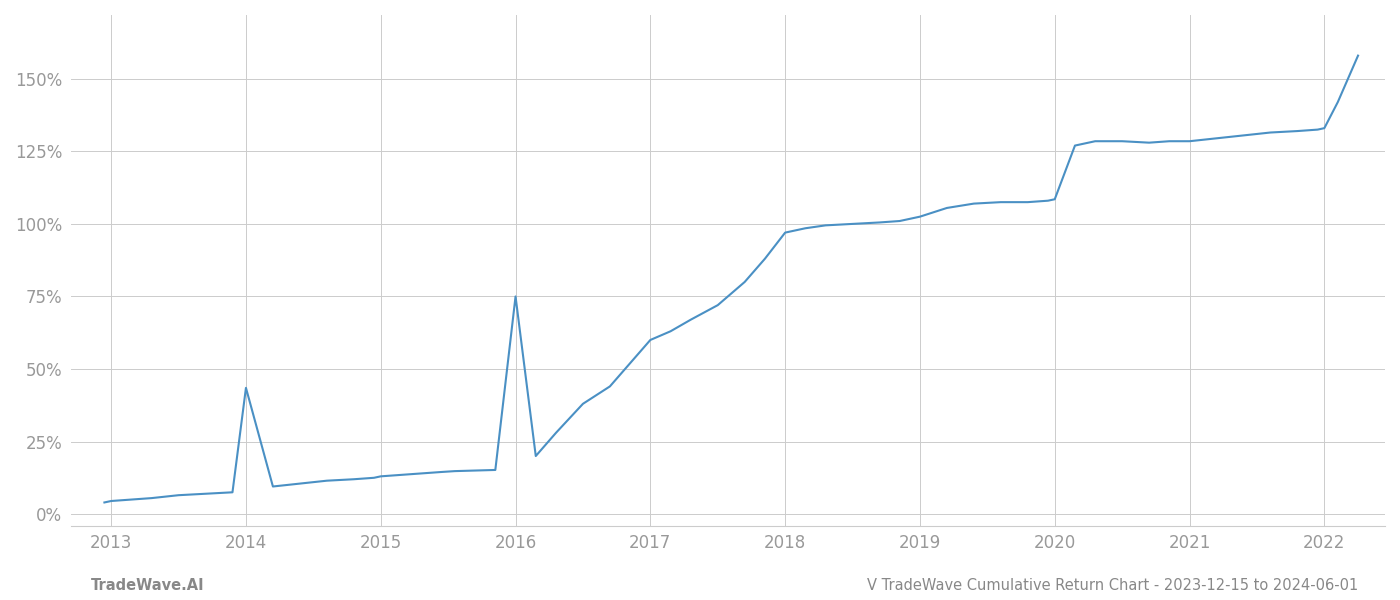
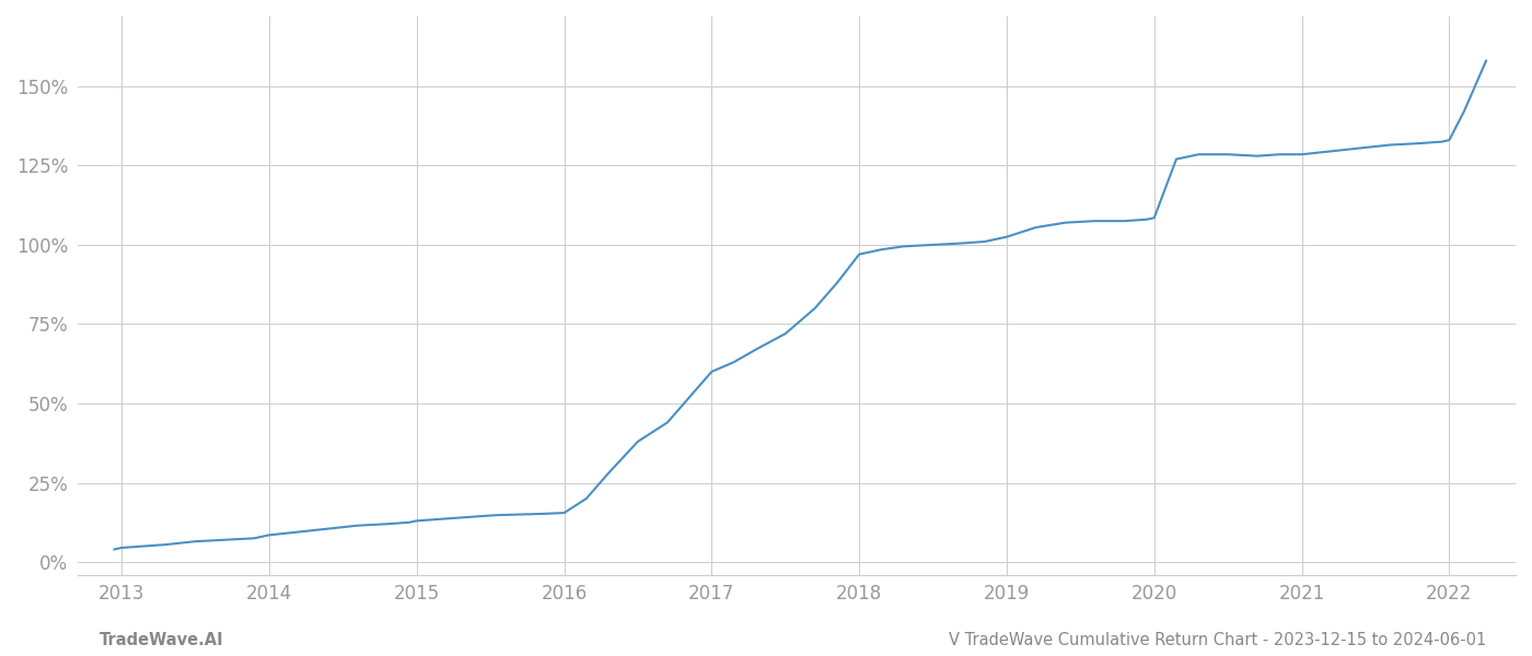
2014: 43.5% -> 8.5%
2016: 75.0% -> 15.5%
